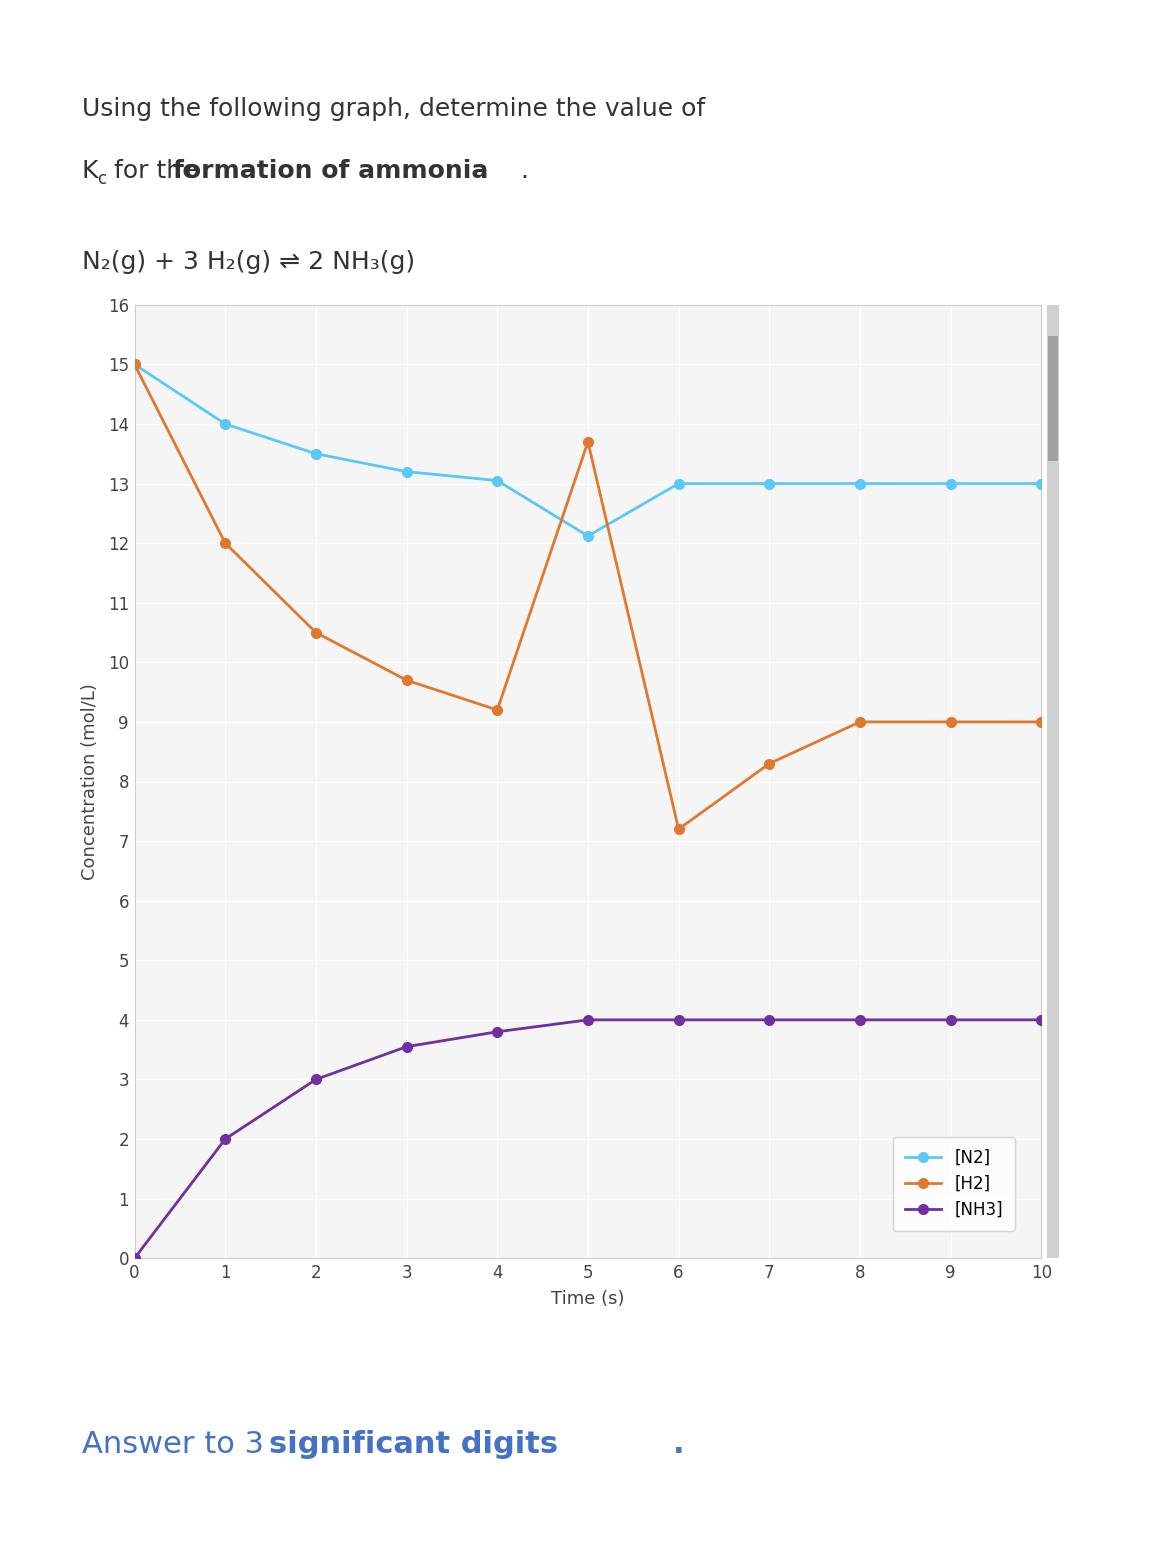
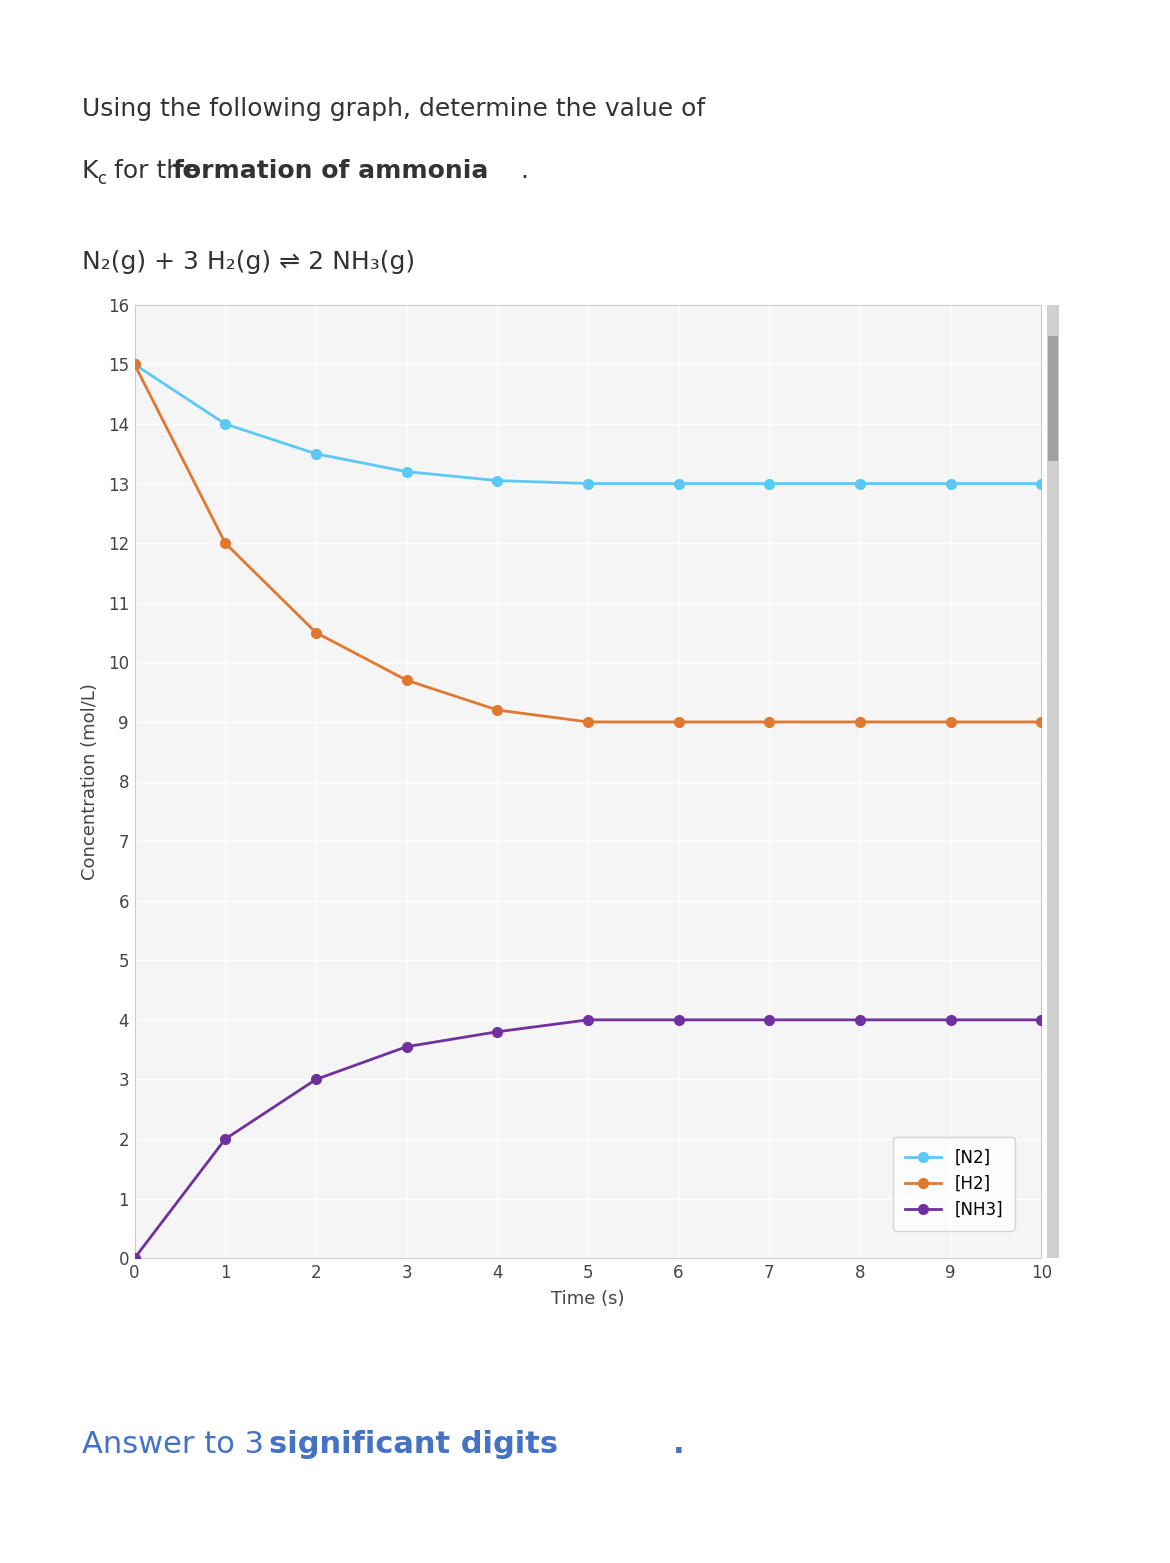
[N2]/5: 12.12 -> 13.00
[H2]/5: 13.7 -> 9.0
[H2]/6: 7.2 -> 9.0
[H2]/7: 8.3 -> 9.0
